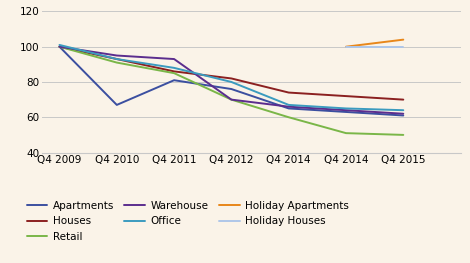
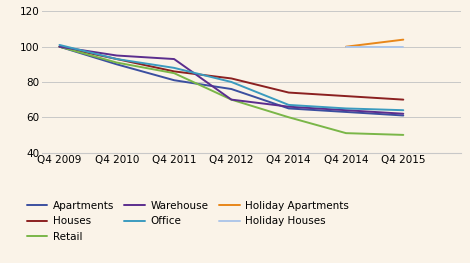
Apartments/Q4 2010: 67 -> 90
